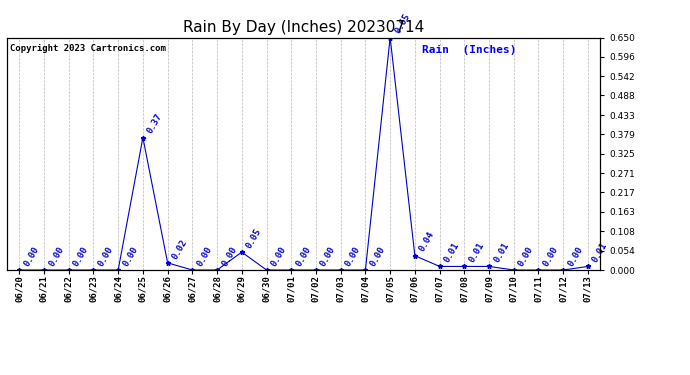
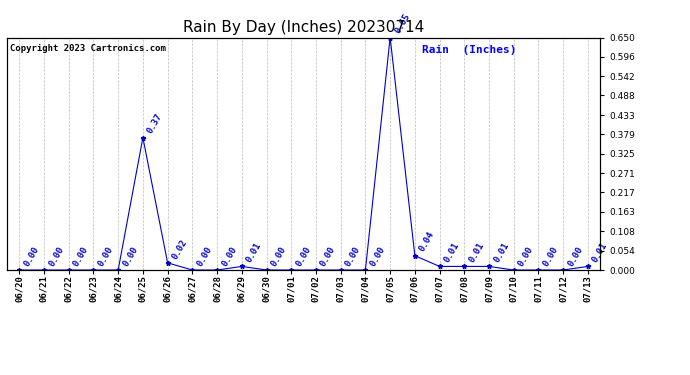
06/29: 0.05 -> 0.01
